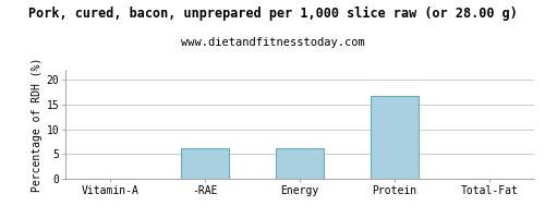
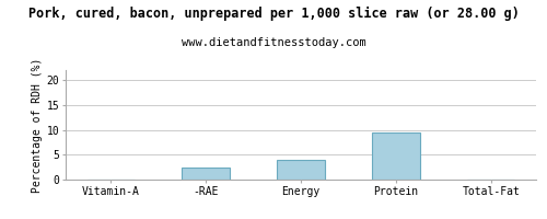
-RAE: 6.1 -> 2.5
Energy: 6.1 -> 4.0
Protein: 16.8 -> 9.5
